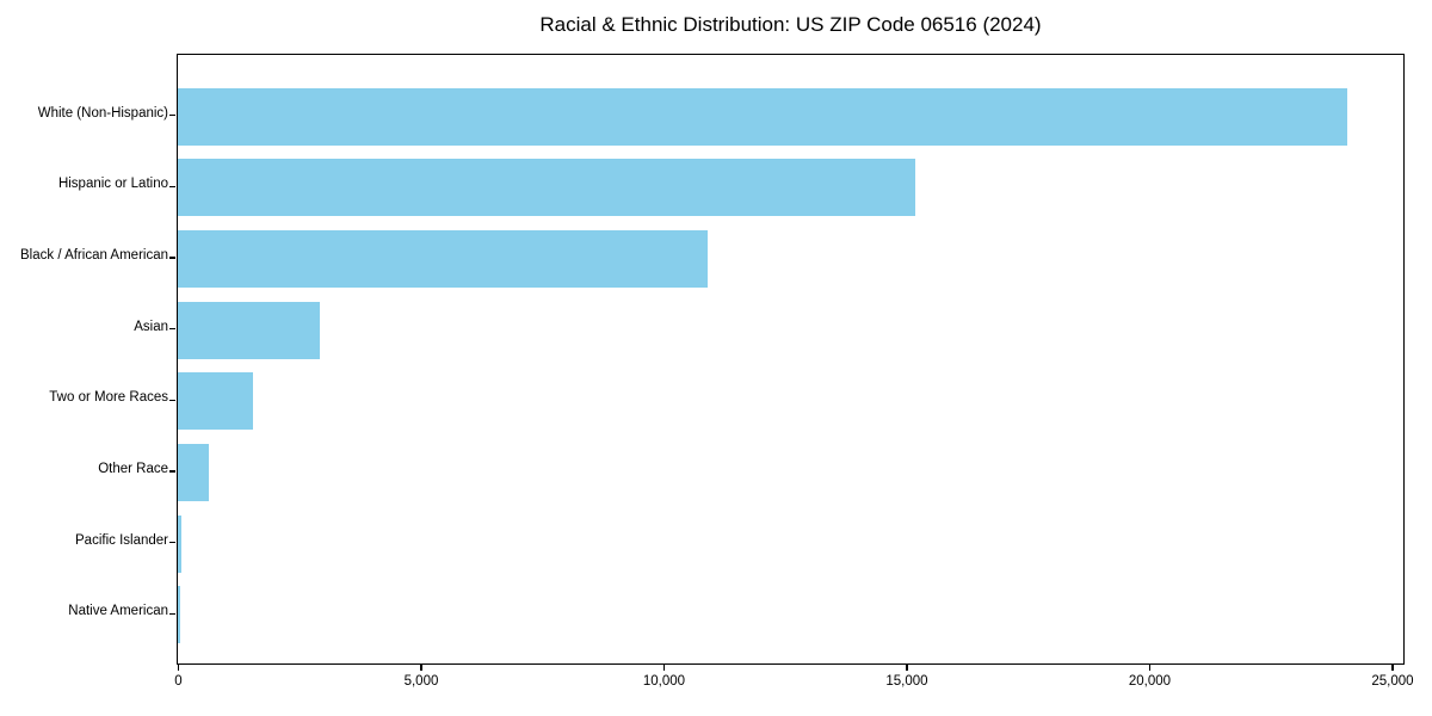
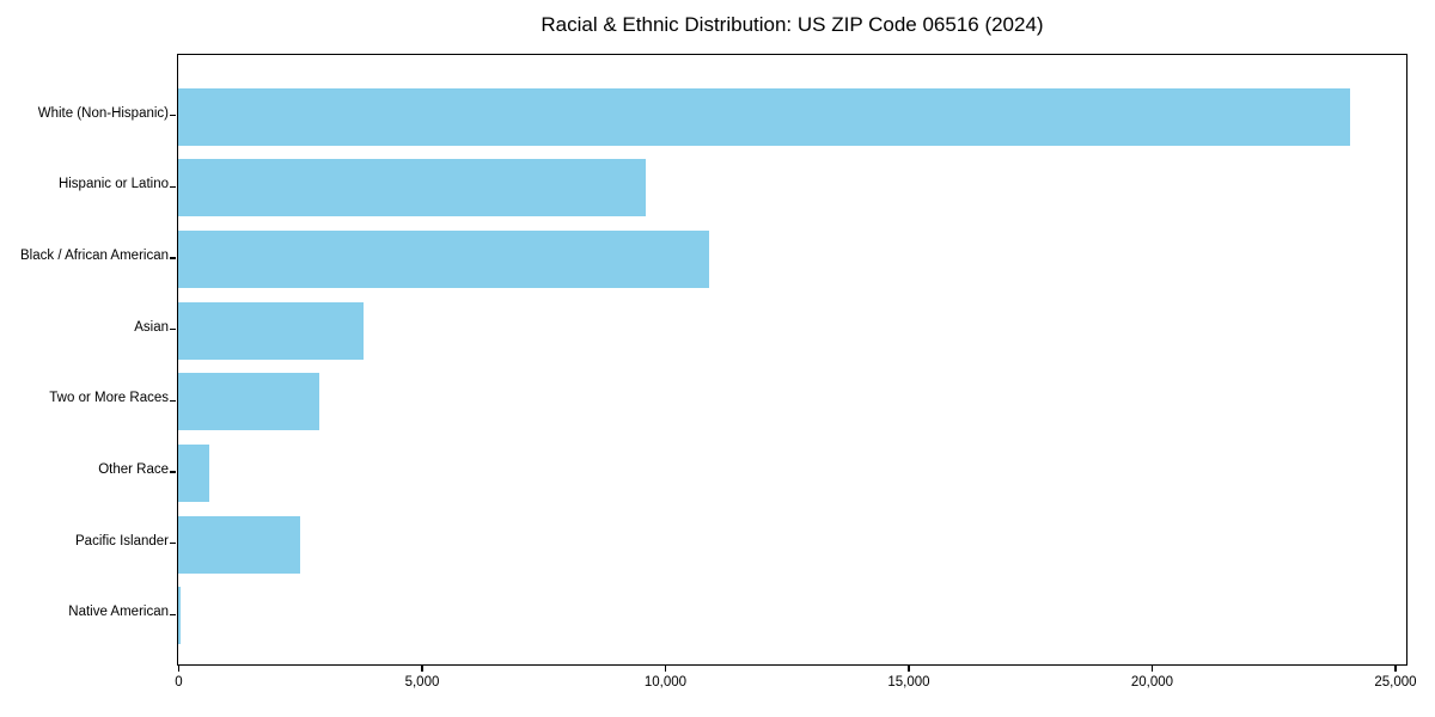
Hispanic or Latino: 15200 -> 9600
Asian: 2900 -> 3800
Two or More Races: 1600 -> 2900
Pacific Islander: 100 -> 2500
